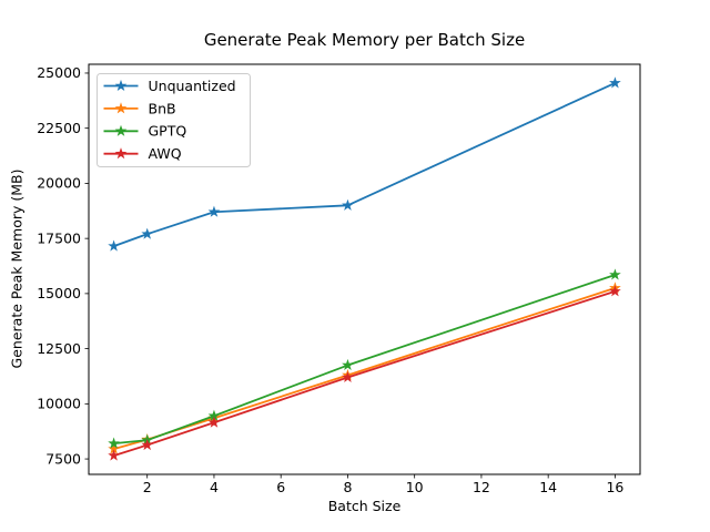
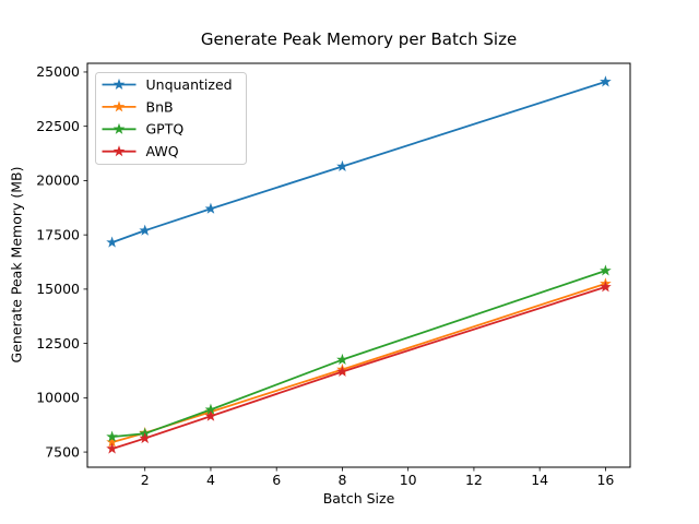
Unquantized/8: 19000 -> 20600
